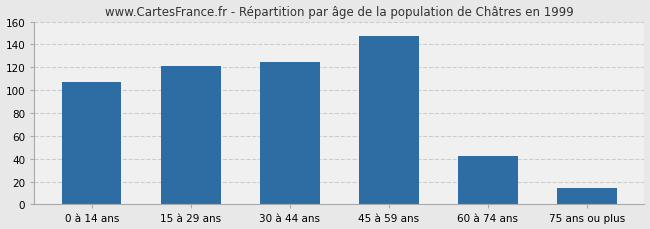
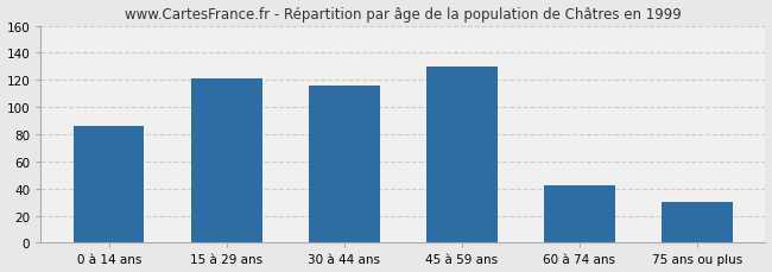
0 à 14 ans: 107 -> 86
30 à 44 ans: 125 -> 116
45 à 59 ans: 147 -> 130
75 ans ou plus: 14 -> 30
